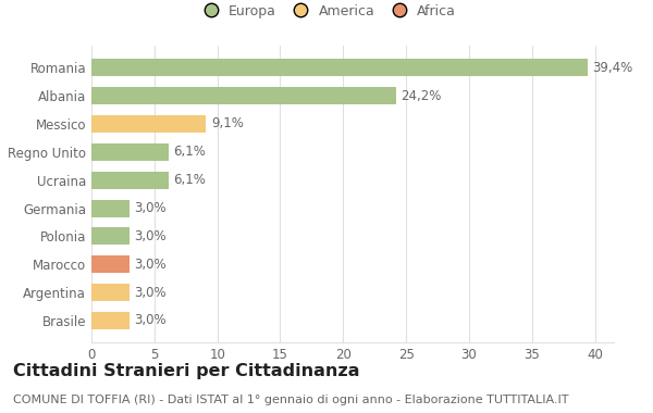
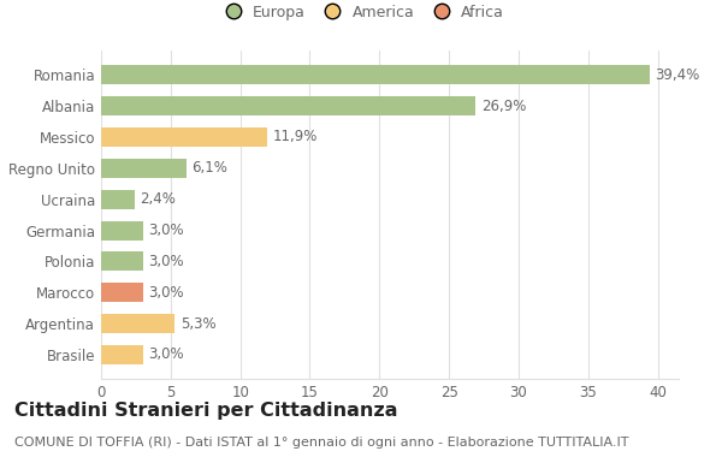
Albania: 24,2% -> 26,9%
Messico: 9,1% -> 11,9%
Ucraina: 6,1% -> 2,4%
Argentina: 3,0% -> 5,3%
